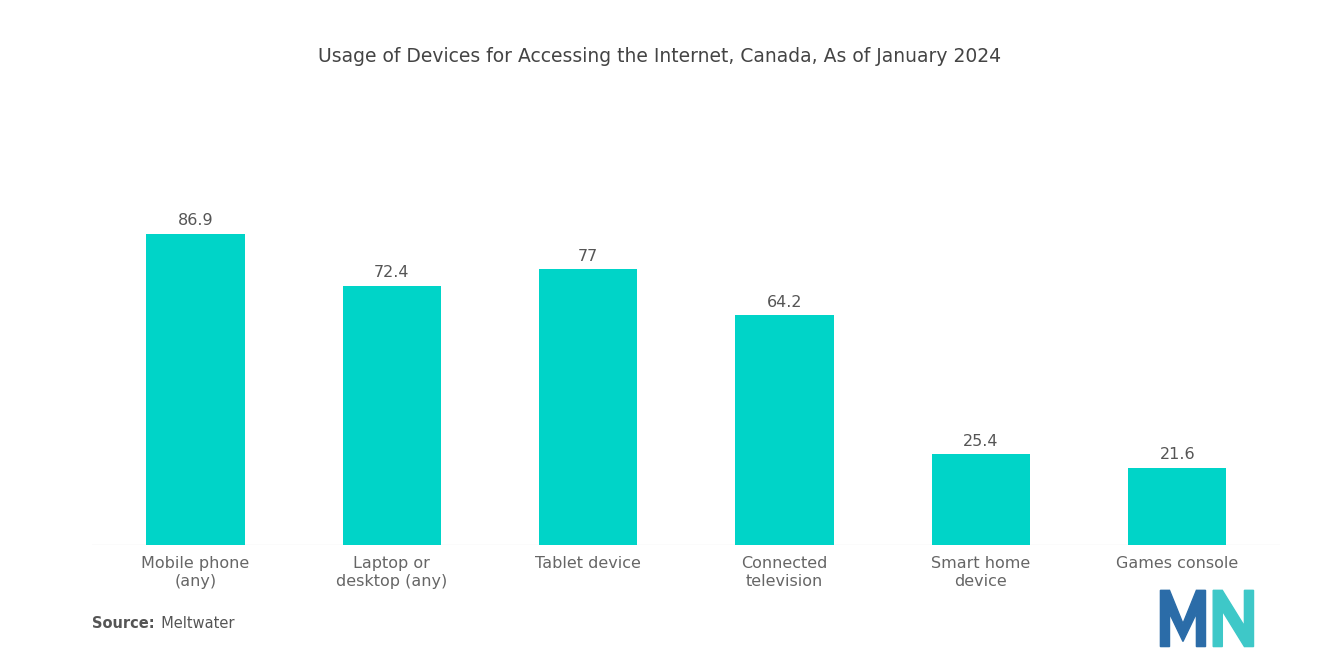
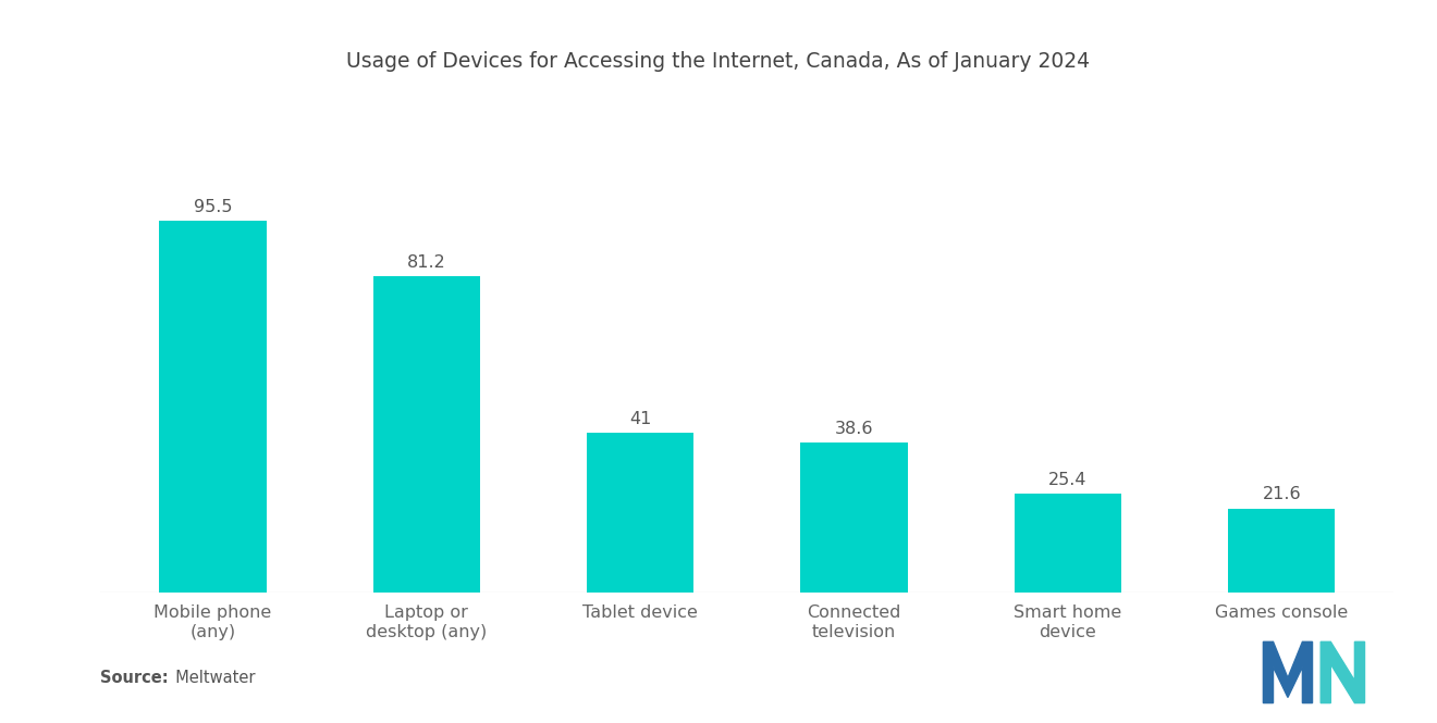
Mobile phone (any): 86.9 -> 95.5
Laptop or desktop (any): 72.4 -> 81.2
Tablet device: 77 -> 41
Connected television: 64.2 -> 38.6
